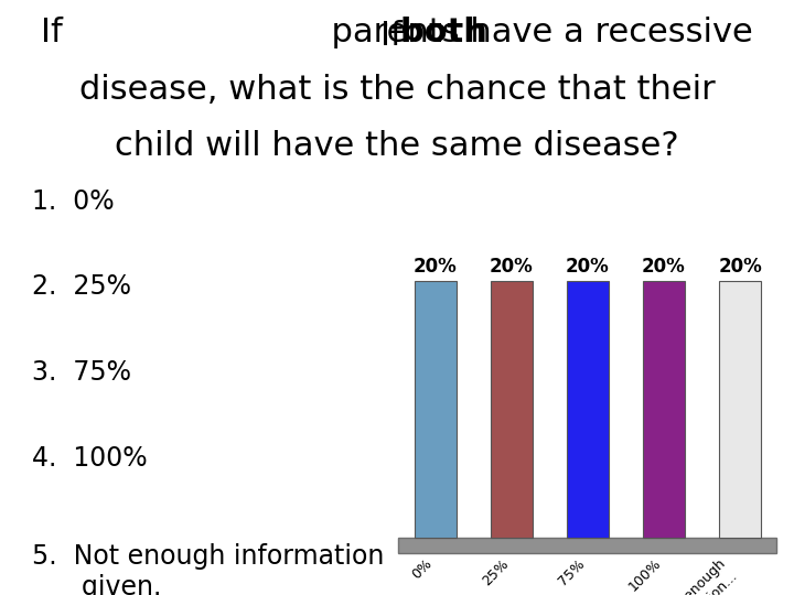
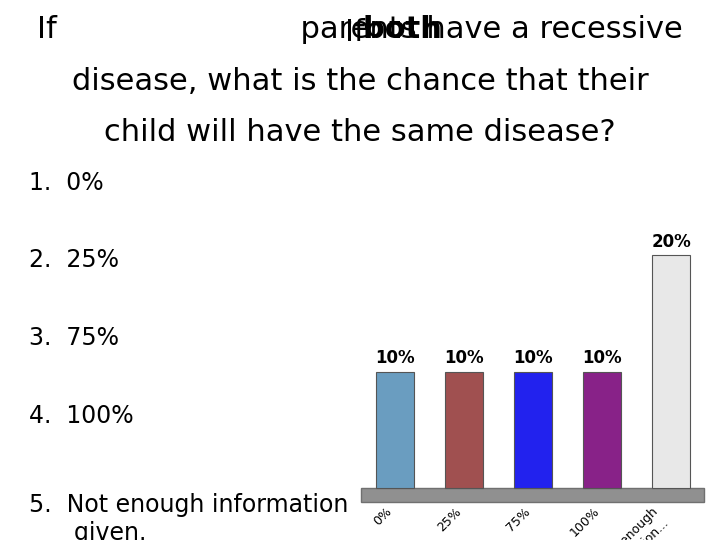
0%: 20% -> 10%
25%: 20% -> 10%
75%: 20% -> 10%
100%: 20% -> 10%
